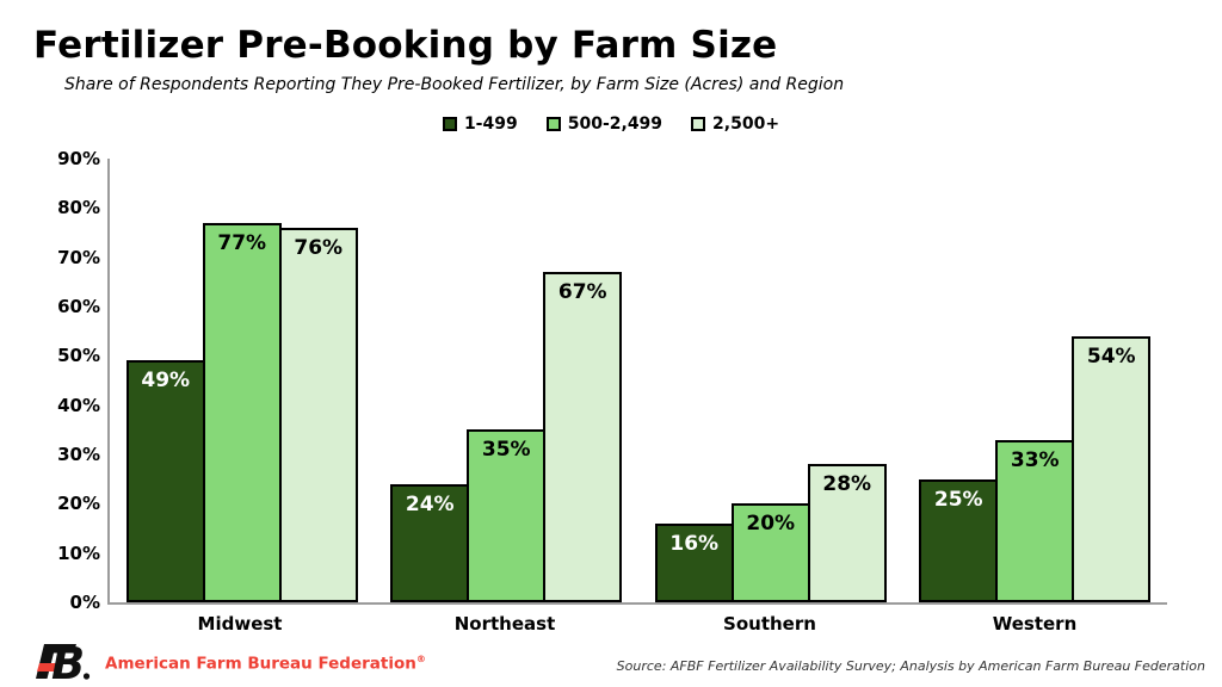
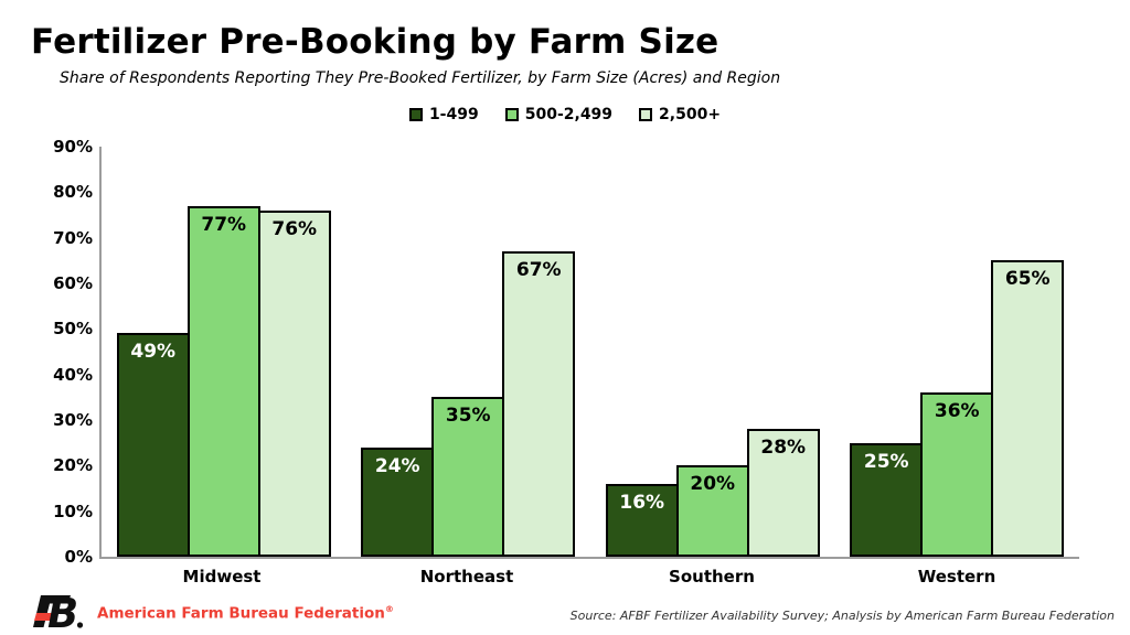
500-2,499/Western: 33% -> 36%
2,500+/Western: 54% -> 65%
